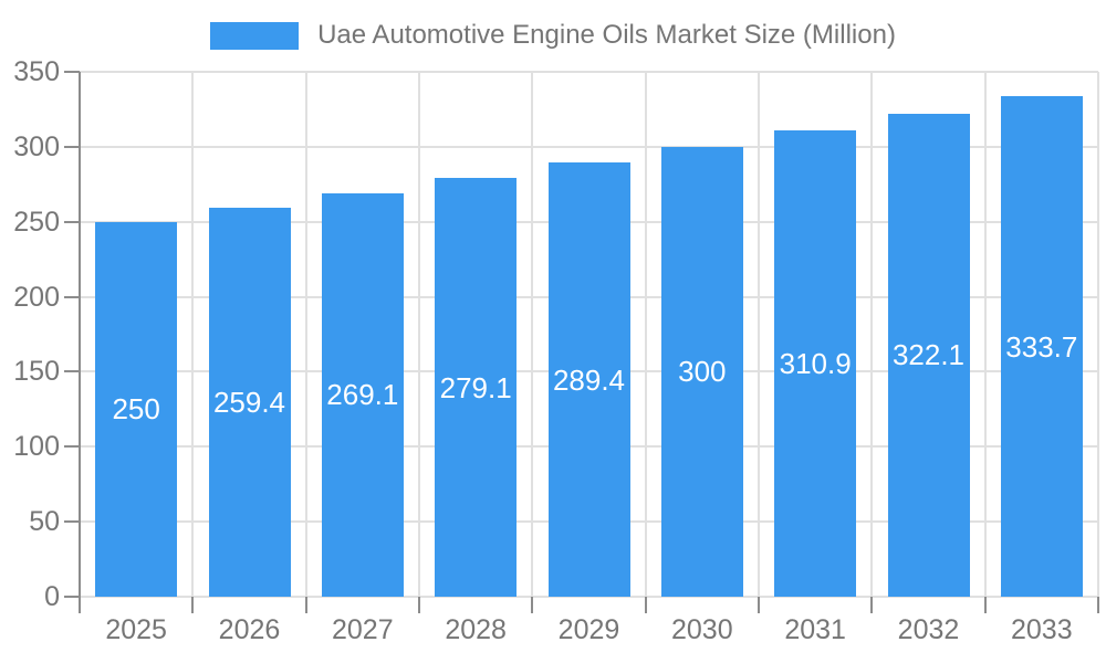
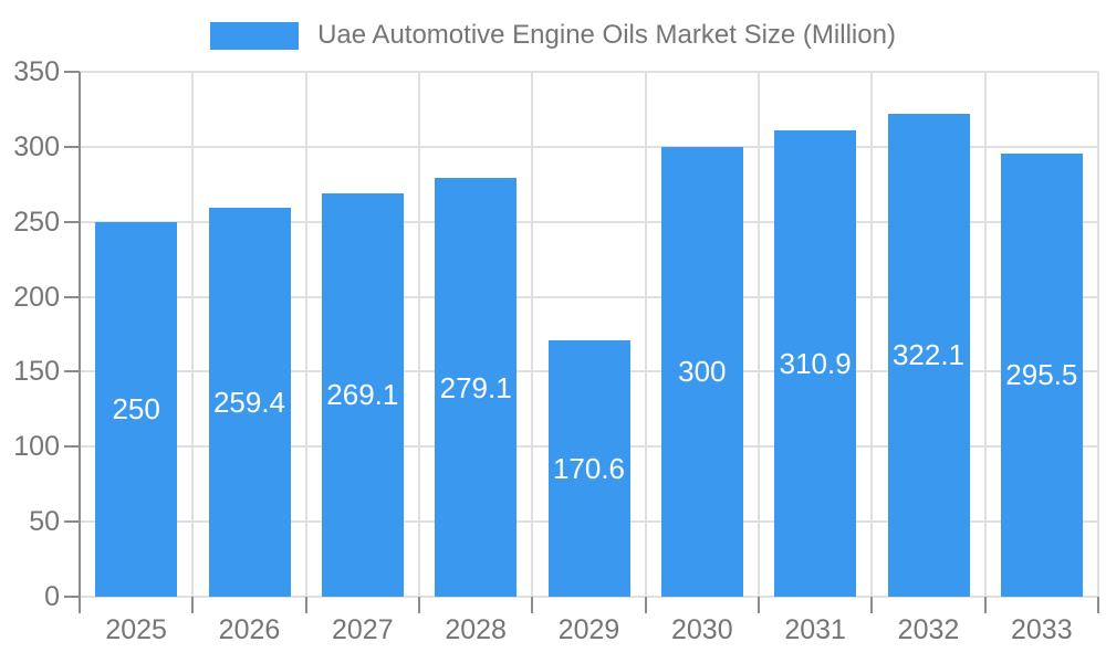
2029: 289.4 -> 170.6
2033: 333.7 -> 295.5
